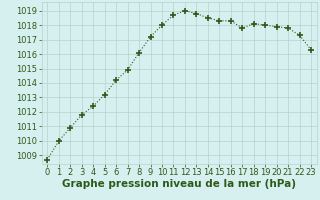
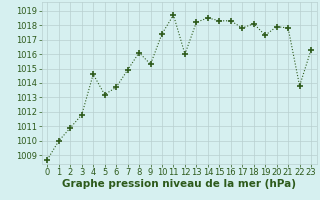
4: 1012.4 -> 1014.6
6: 1014.2 -> 1013.7
9: 1017.2 -> 1015.3
10: 1018.0 -> 1017.4
12: 1019.0 -> 1016.0
13: 1018.8 -> 1018.2
19: 1018.0 -> 1017.3
22: 1017.3 -> 1013.8
